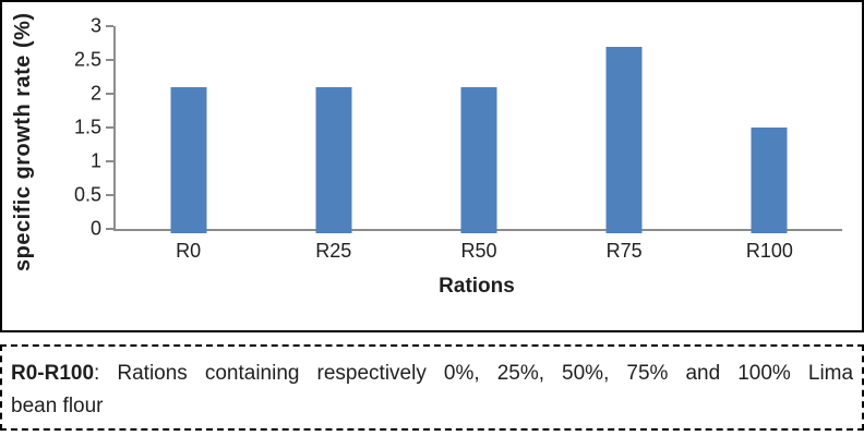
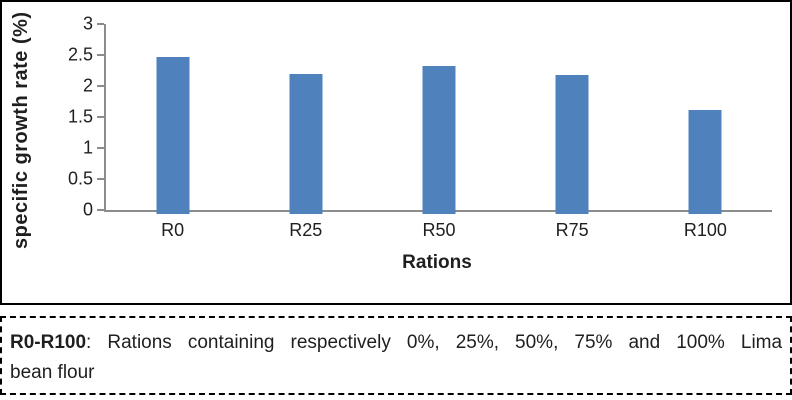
R0: 2.1 -> 2.5
R25: 2.1 -> 2.2
R50: 2.1 -> 2.3
R75: 2.7 -> 2.2
R100: 1.5 -> 1.6
